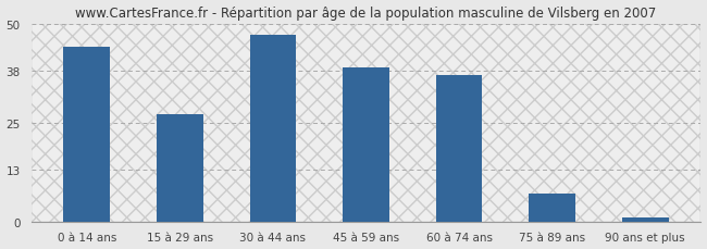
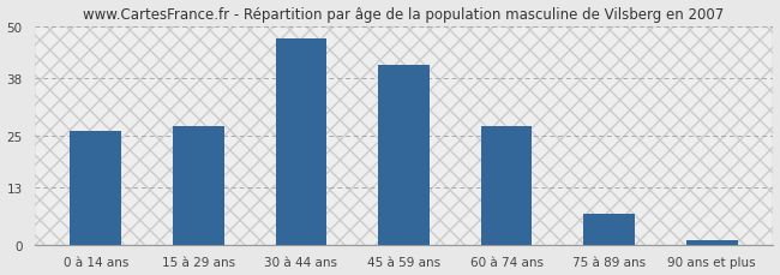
0 à 14 ans: 44 -> 26
45 à 59 ans: 39 -> 41
60 à 74 ans: 37 -> 27
